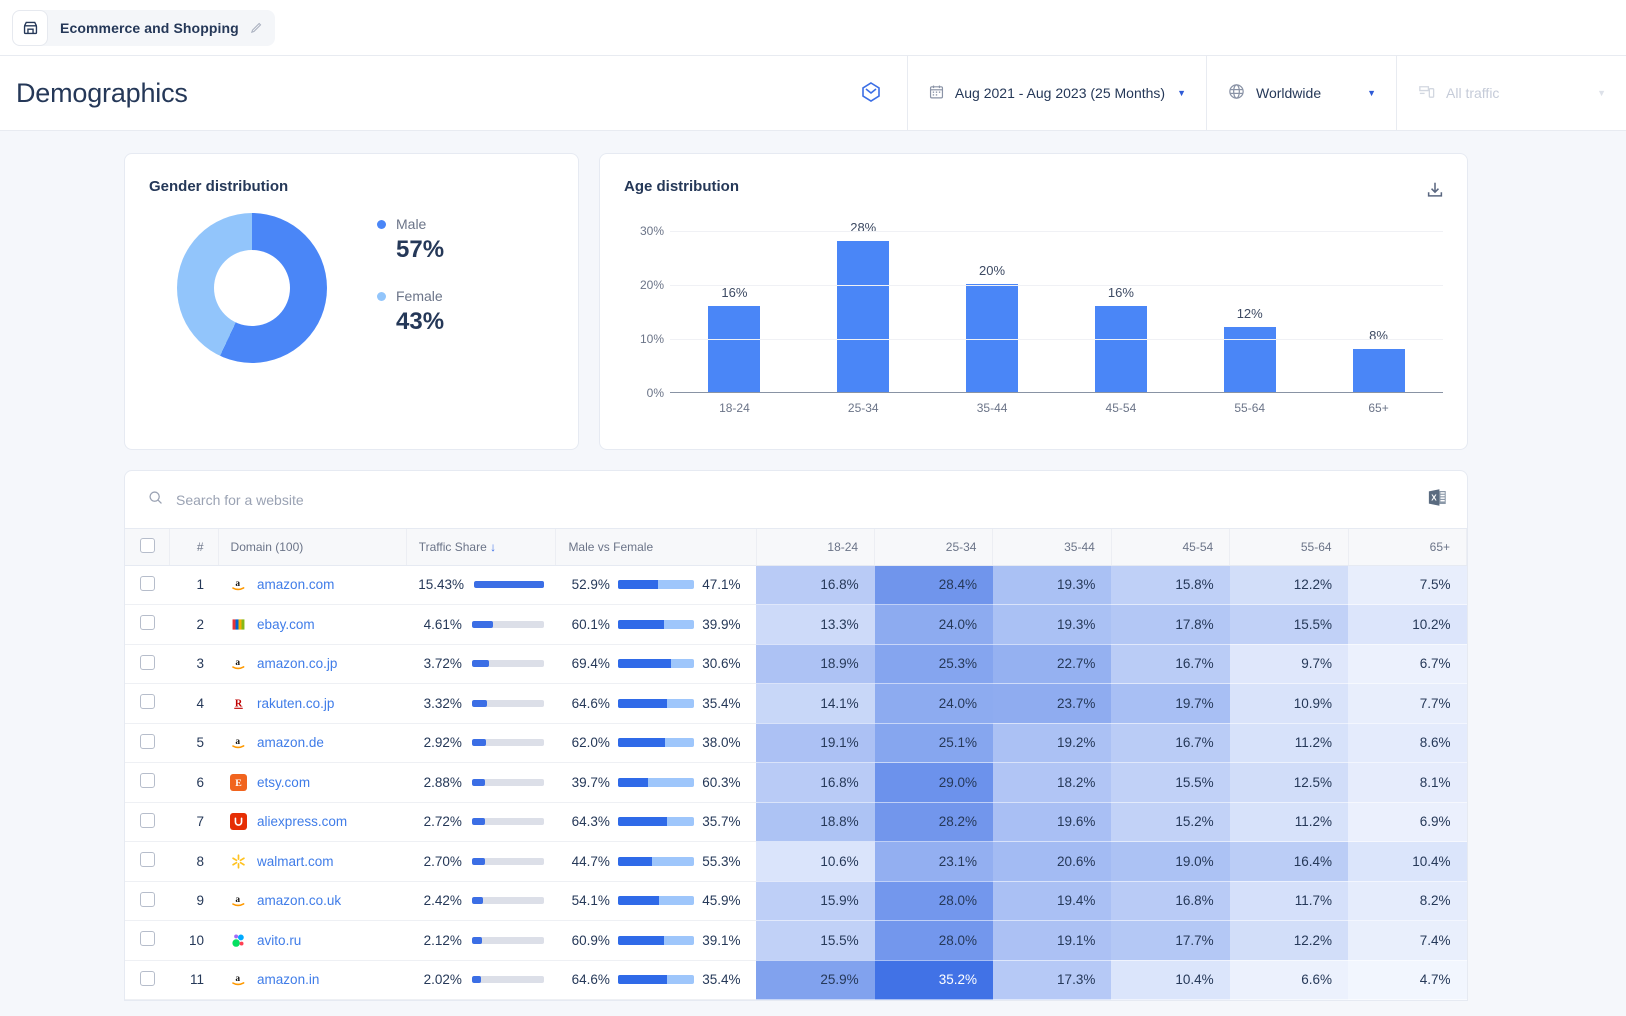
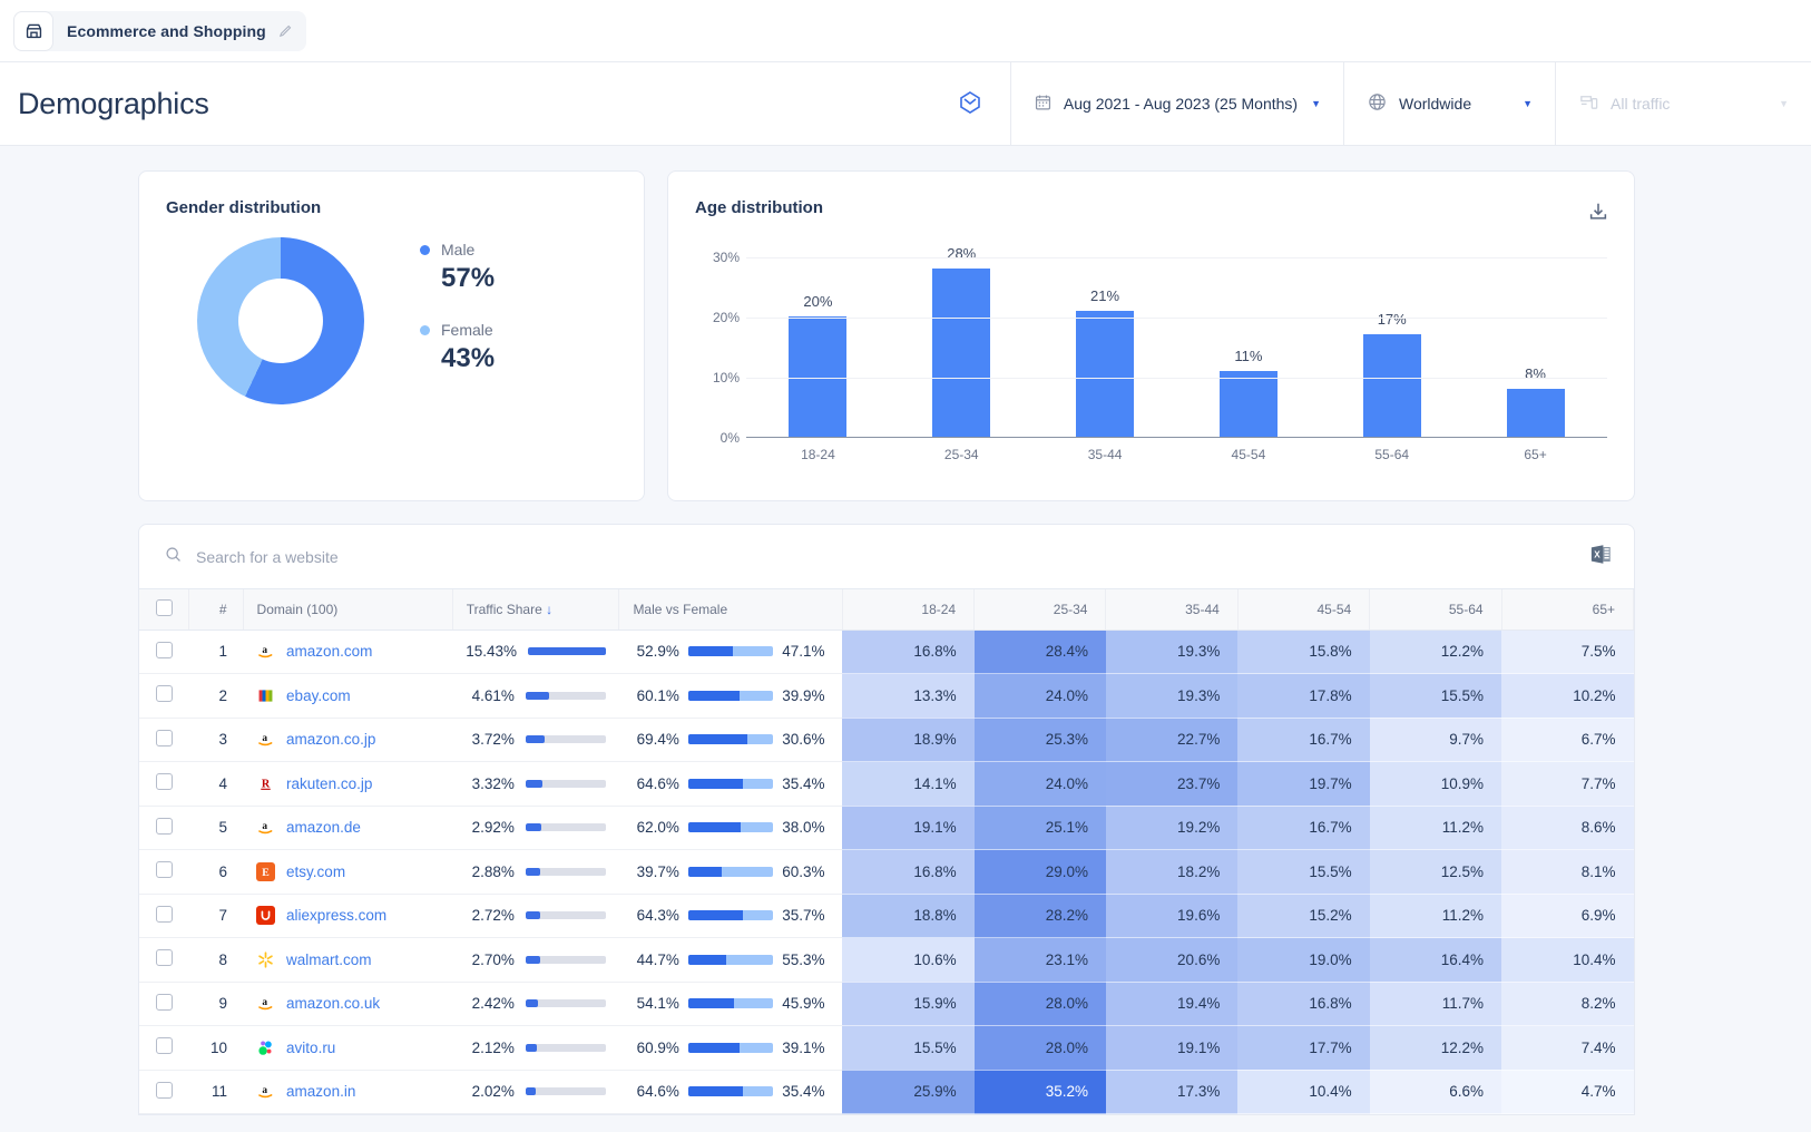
Age distribution/18-24: 16% -> 20%
Age distribution/35-44: 20% -> 21%
Age distribution/45-54: 16% -> 11%
Age distribution/55-64: 12% -> 17%
